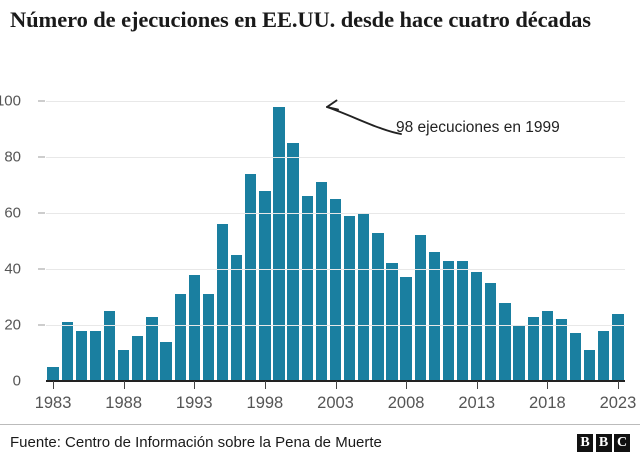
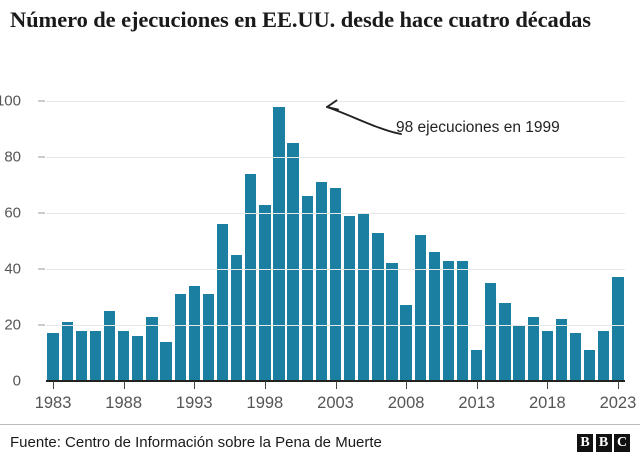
1983: 5 -> 17
1988: 11 -> 18
1993: 38 -> 34
1998: 68 -> 63
2003: 65 -> 69
2008: 37 -> 27
2013: 39 -> 11
2018: 25 -> 18
2023: 24 -> 37
